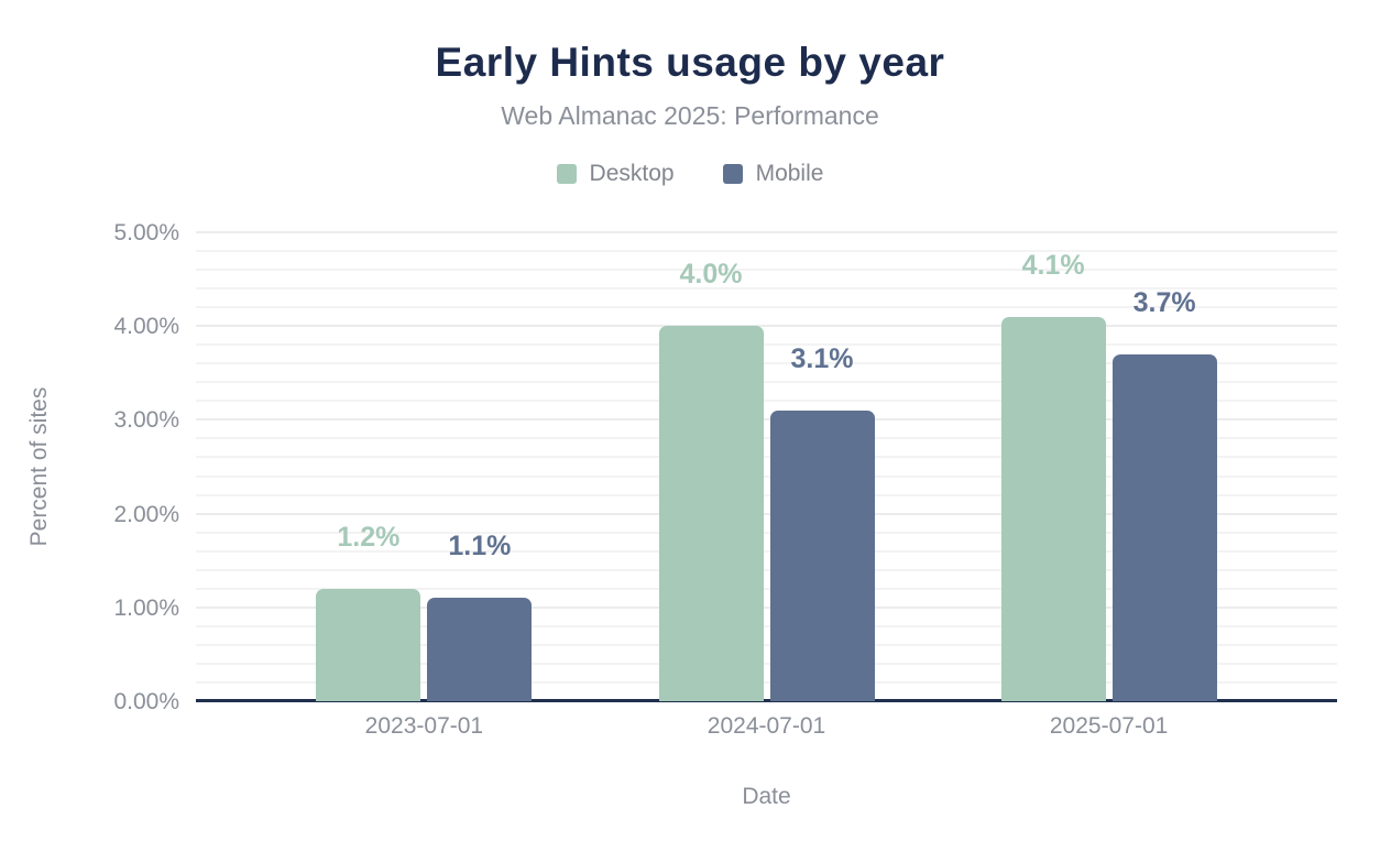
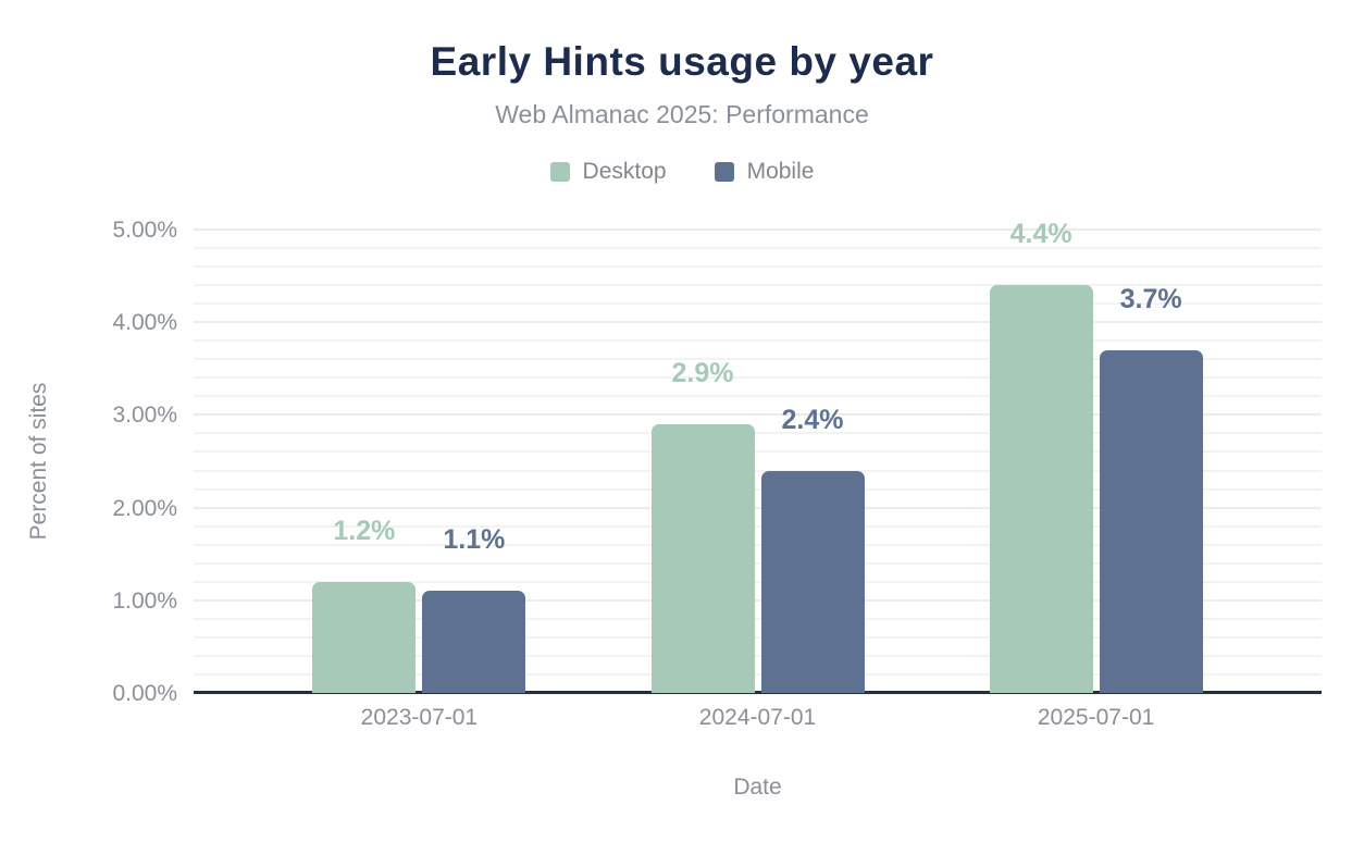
Desktop/2024-07-01: 4.0% -> 2.9%
Mobile/2024-07-01: 3.1% -> 2.4%
Desktop/2025-07-01: 4.1% -> 4.4%
